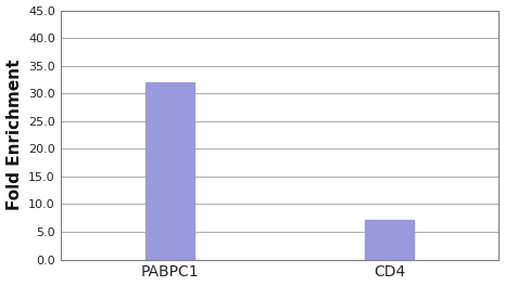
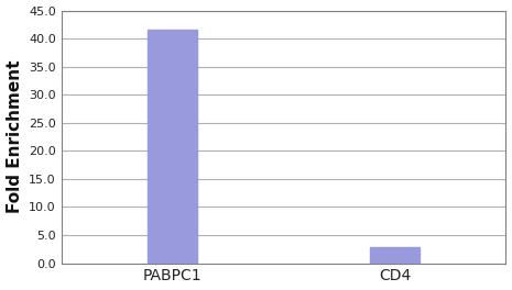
PABPC1: 32.0 -> 41.5
CD4: 7.2 -> 2.8
